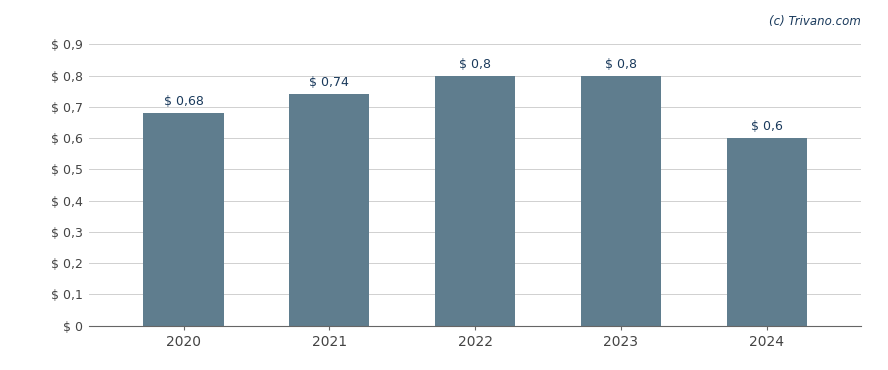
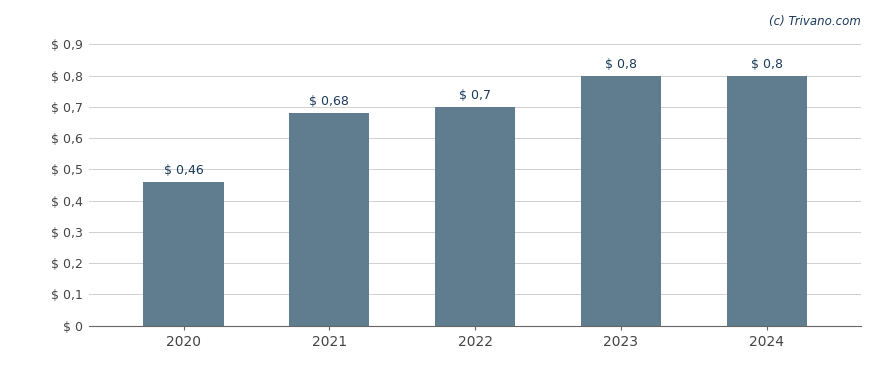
2020: 0,68 -> 0,46
2021: 0,74 -> 0,68
2022: 0,8 -> 0,7
2024: 0,6 -> 0,8
